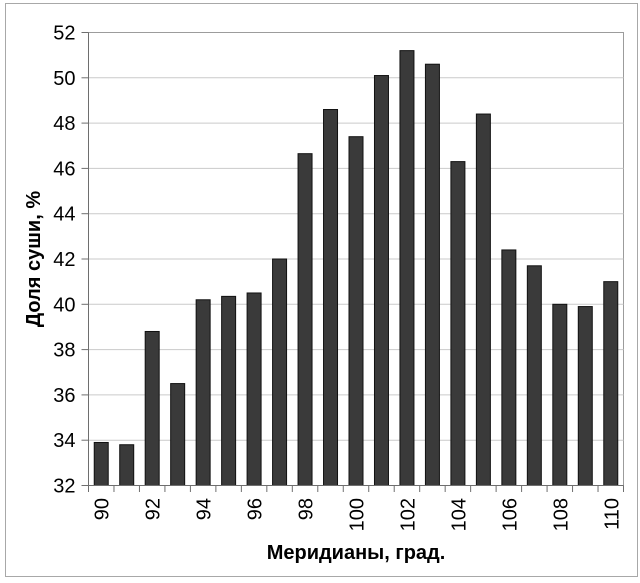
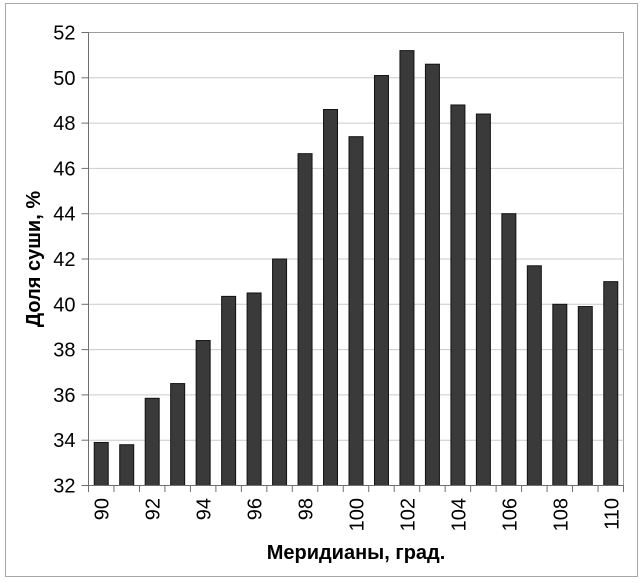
92: 38.8 -> 35.9
94: 40.2 -> 38.4
104: 46.3 -> 48.8
106: 42.4 -> 44.0
